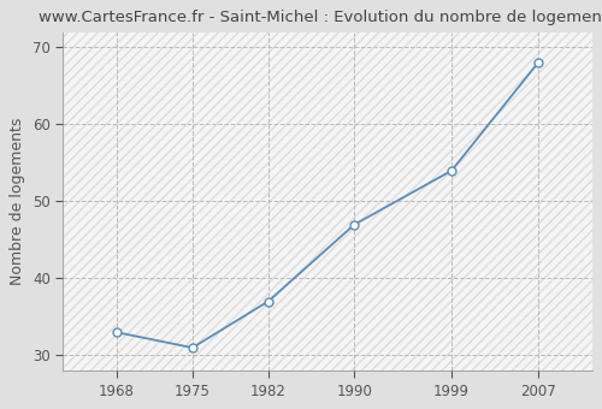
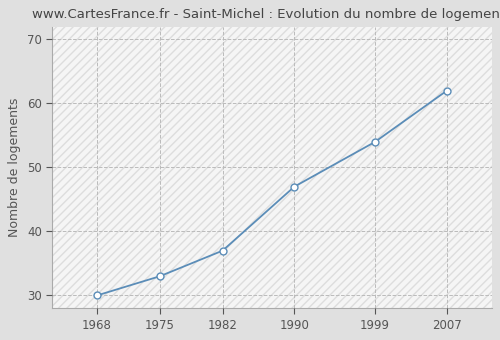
1968: 33 -> 30
1975: 31 -> 33
2007: 68 -> 62
